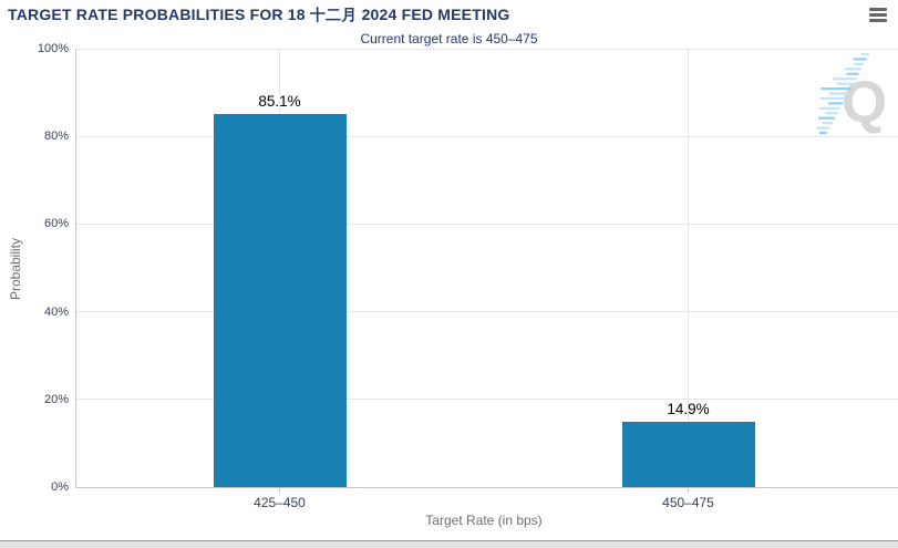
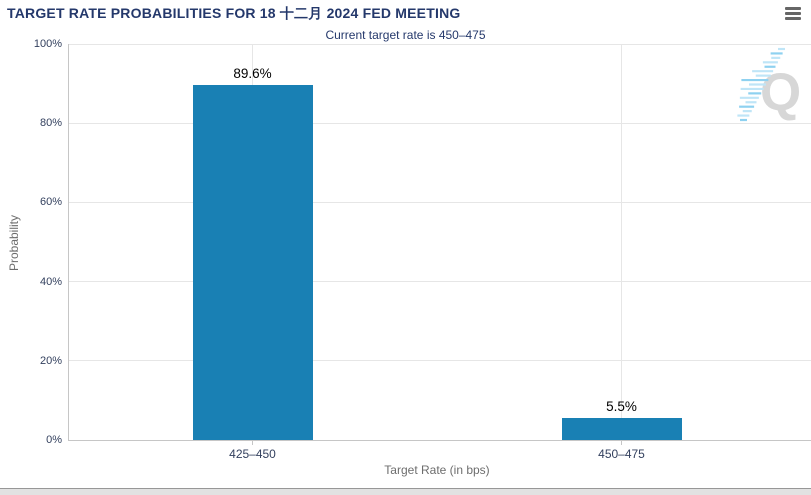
425–450: 85.1% -> 89.6%
450–475: 14.9% -> 5.5%
